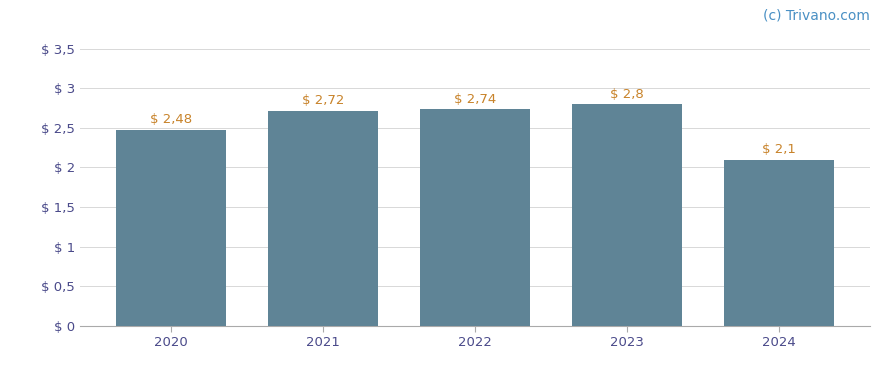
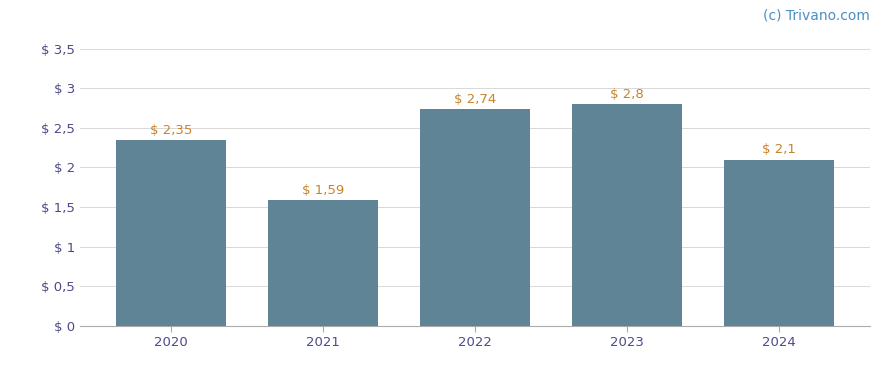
2020: 2,48 -> 2,35
2021: 2,72 -> 1,59
